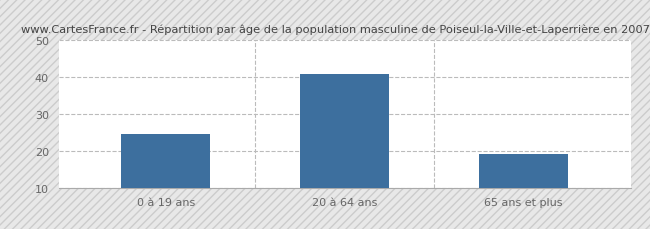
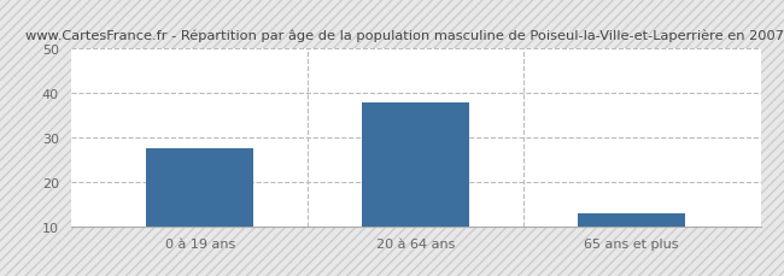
0 à 19 ans: 24.5 -> 27.5
20 à 64 ans: 41.0 -> 38.0
65 ans et plus: 19.0 -> 13.0
